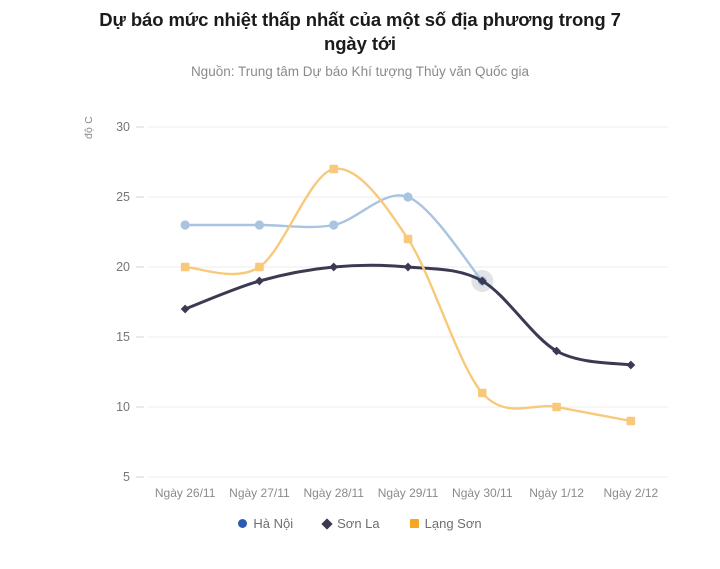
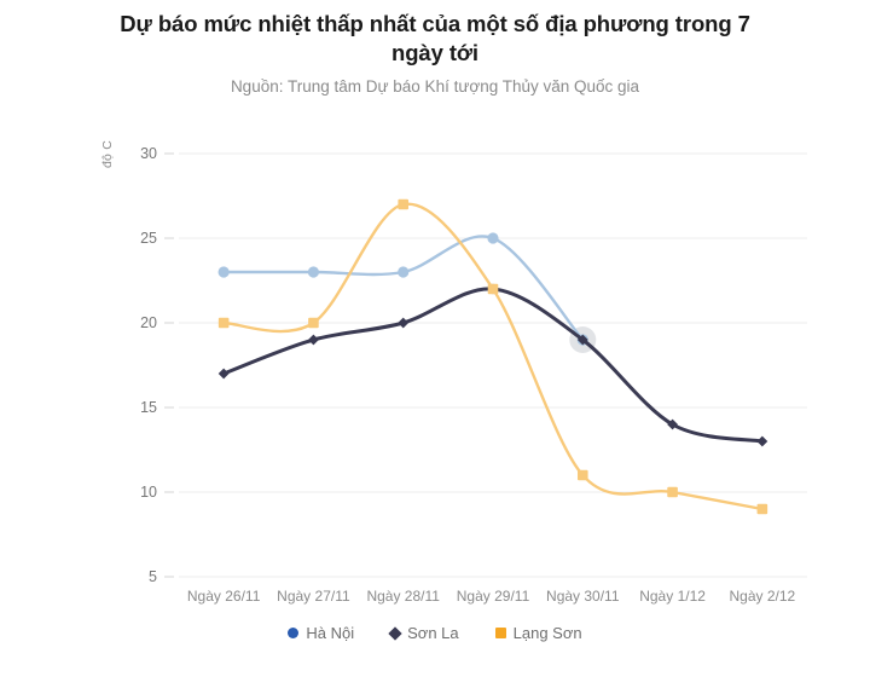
Sơn La/Ngày 29/11: 20 -> 22
